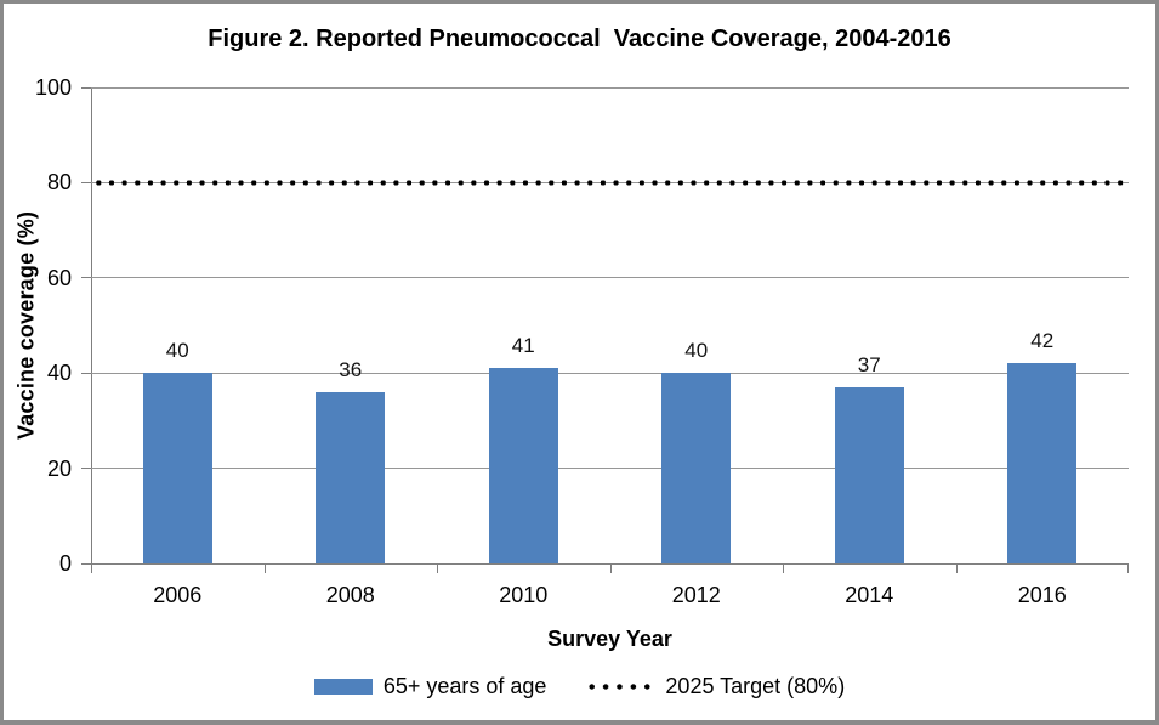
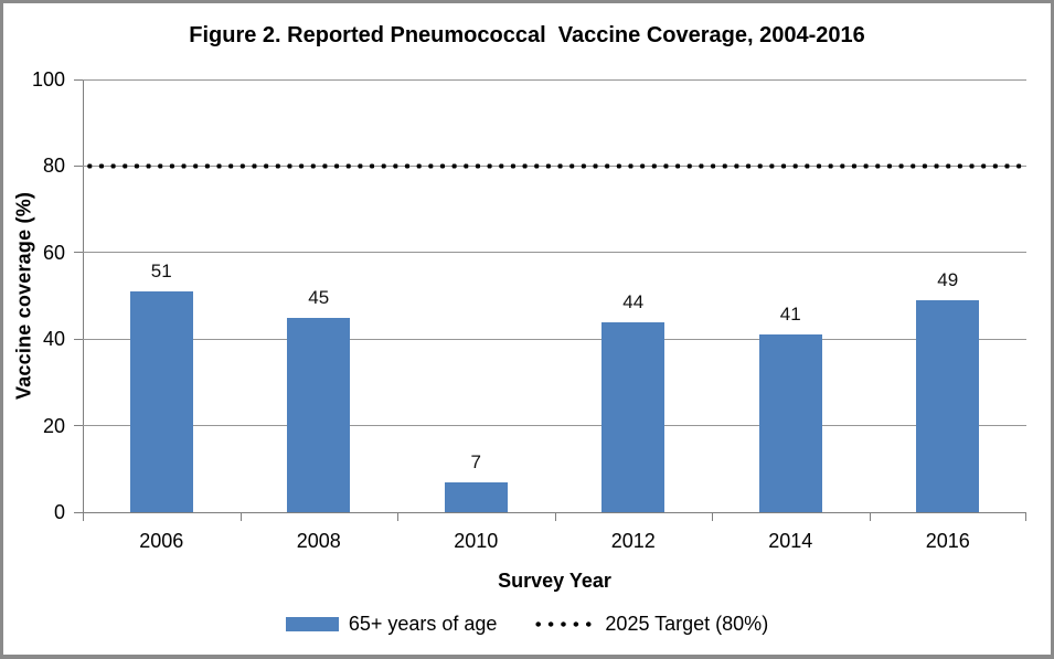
2006: 40 -> 51
2008: 36 -> 45
2010: 41 -> 7
2012: 40 -> 44
2014: 37 -> 41
2016: 42 -> 49
